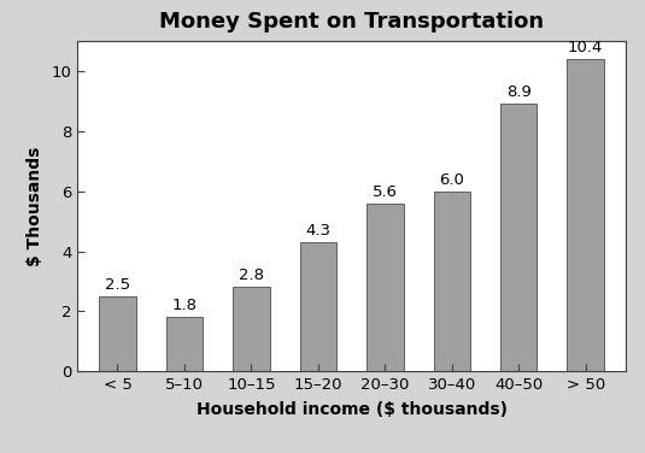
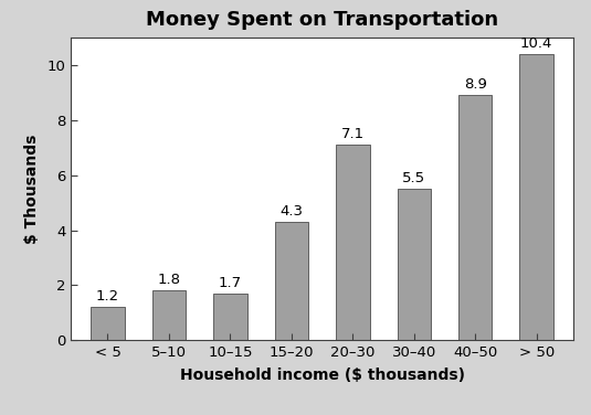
< 5: 2.5 -> 1.2
10–15: 2.8 -> 1.7
20–30: 5.6 -> 7.1
30–40: 6.0 -> 5.5
